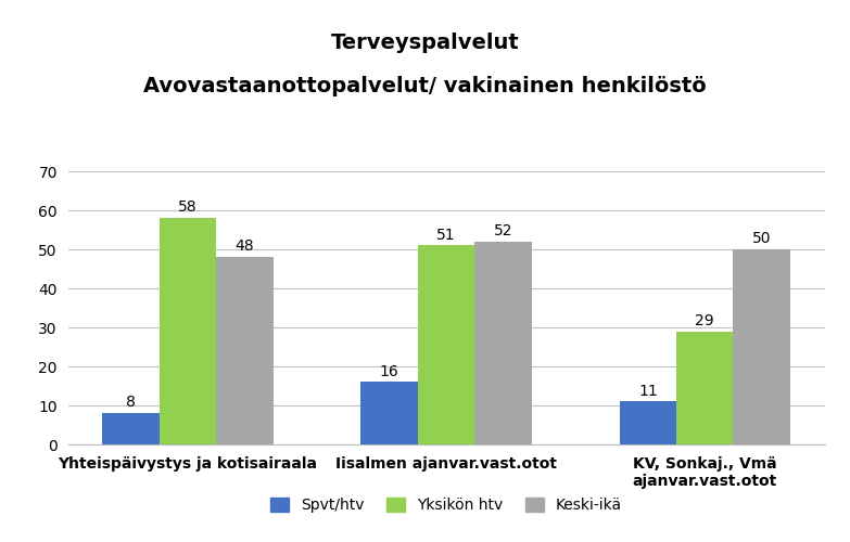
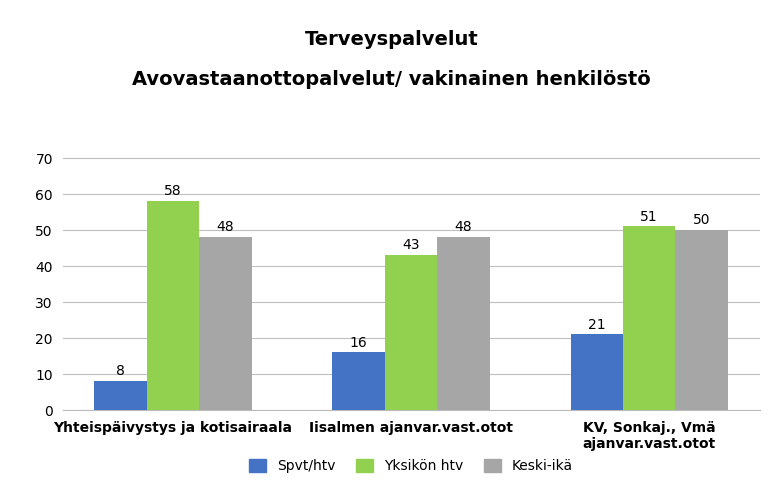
Yksikön htv/Iisalmen ajanvar.vast.otot: 51 -> 43
Keski-ikä/Iisalmen ajanvar.vast.otot: 52 -> 48
Spvt/htv/KV, Sonkaj., Vmä ajanvar.vast.otot: 11 -> 21
Yksikön htv/KV, Sonkaj., Vmä ajanvar.vast.otot: 29 -> 51
